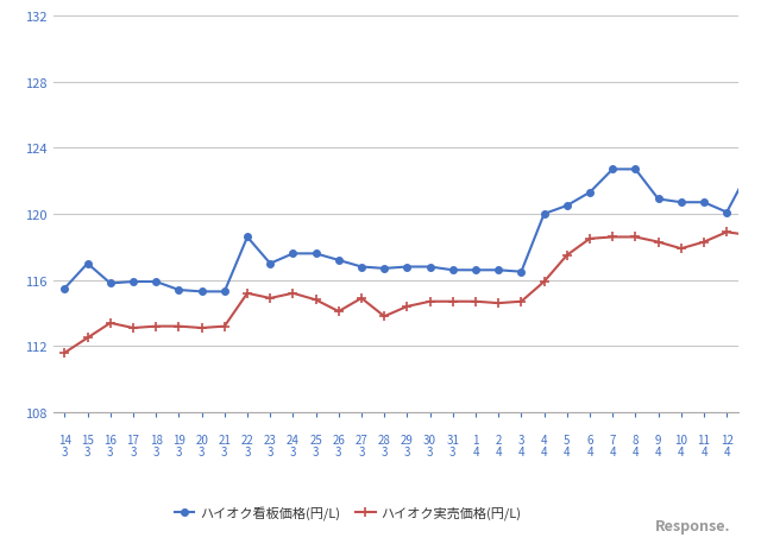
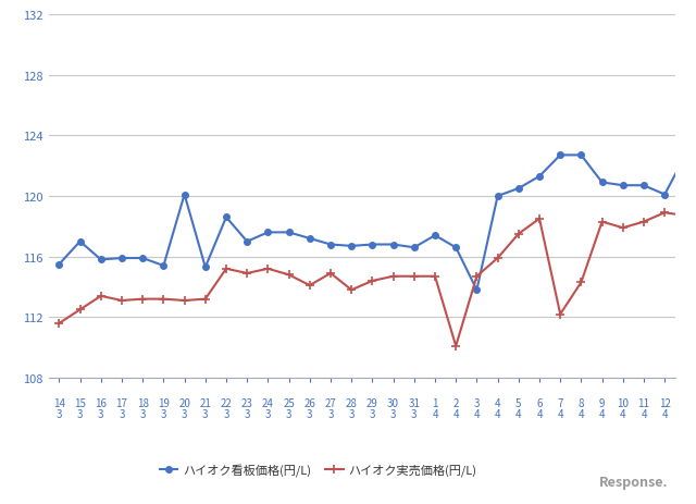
ハイオク看板価格(円/L)/20: 115.3 -> 120.1
ハイオク看板価格(円/L)/1: 116.6 -> 117.4
ハイオク実売価格(円/L)/2: 114.6 -> 110.1
ハイオク看板価格(円/L)/3: 116.5 -> 113.8
ハイオク実売価格(円/L)/7: 118.6 -> 112.2
ハイオク実売価格(円/L)/8: 118.6 -> 114.3
